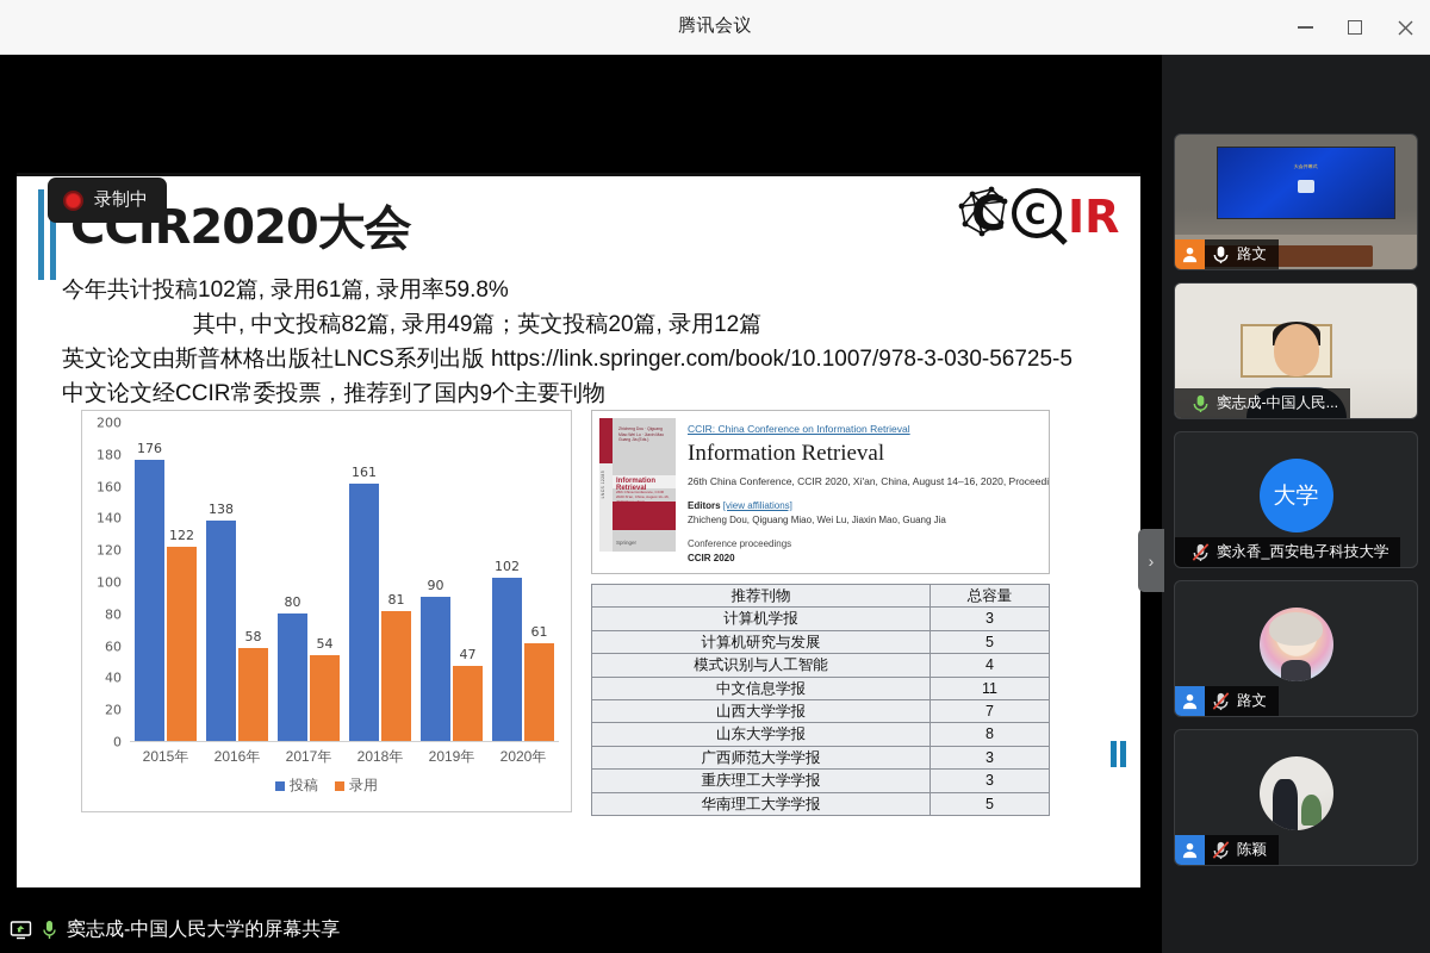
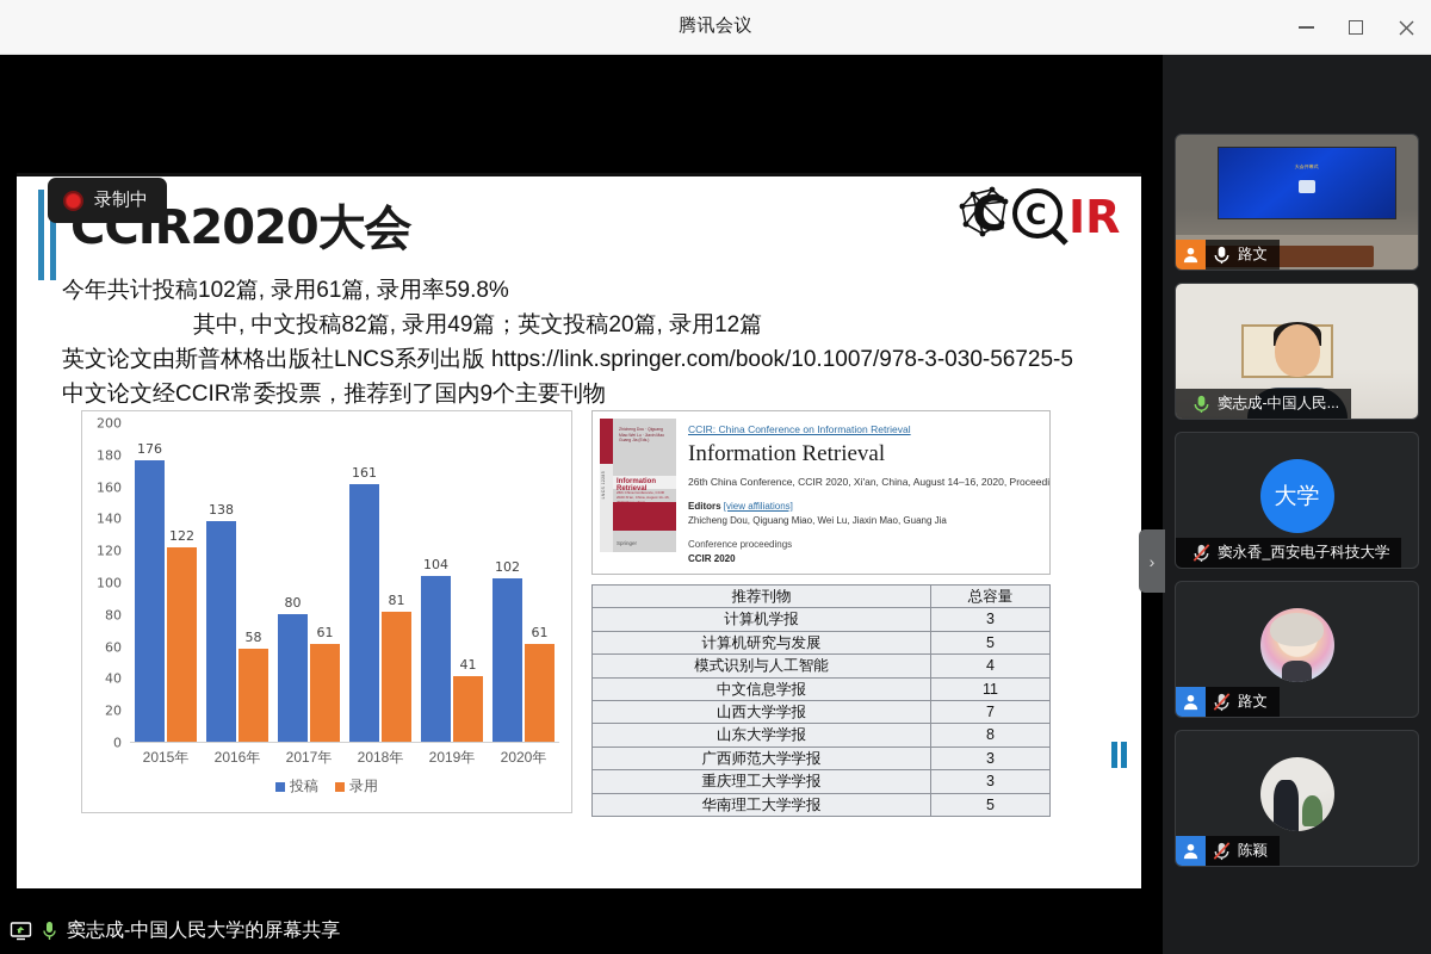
录用/2017年: 54 -> 61
投稿/2019年: 90 -> 104
录用/2019年: 47 -> 41
